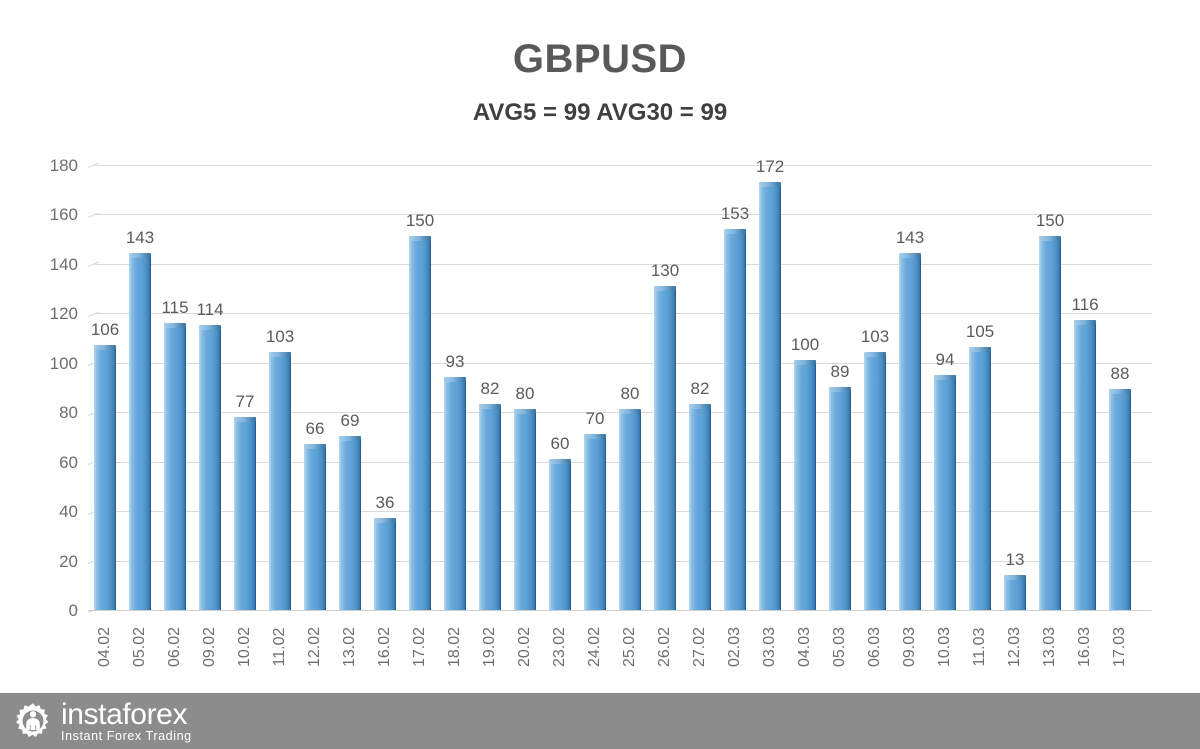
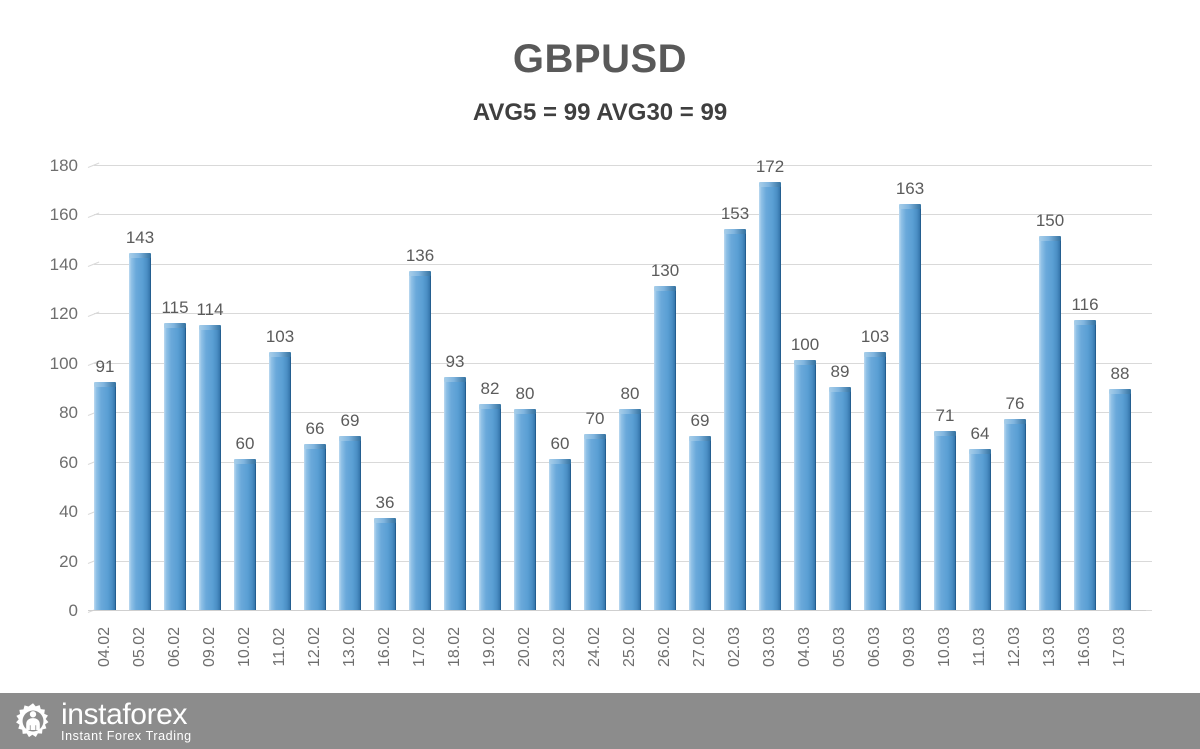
04.02: 106 -> 91
10.02: 77 -> 60
17.02: 150 -> 136
27.02: 82 -> 69
09.03: 143 -> 163
10.03: 94 -> 71
11.03: 105 -> 64
12.03: 13 -> 76
